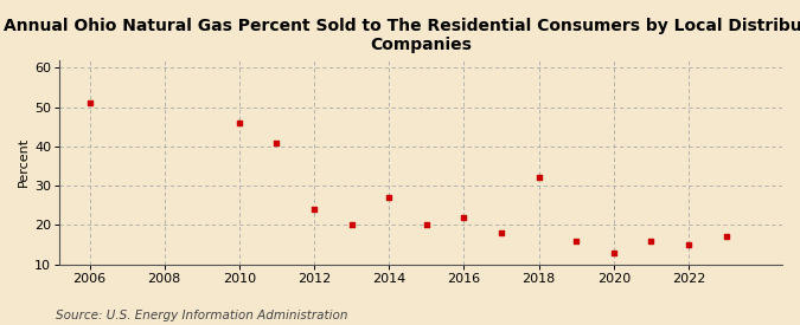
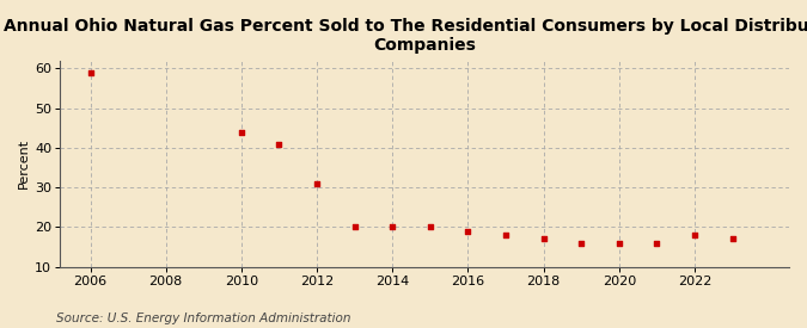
2006: 51 -> 59
2010: 46 -> 44
2012: 24 -> 31
2014: 27 -> 20
2016: 22 -> 19
2018: 32 -> 17
2020: 13 -> 16
2022: 15 -> 18
